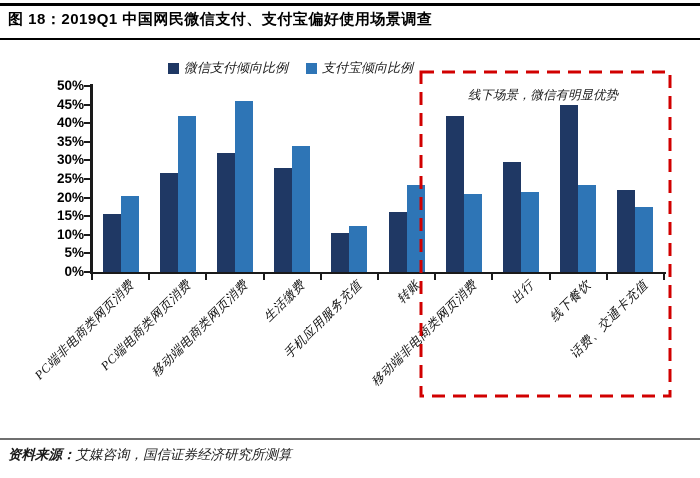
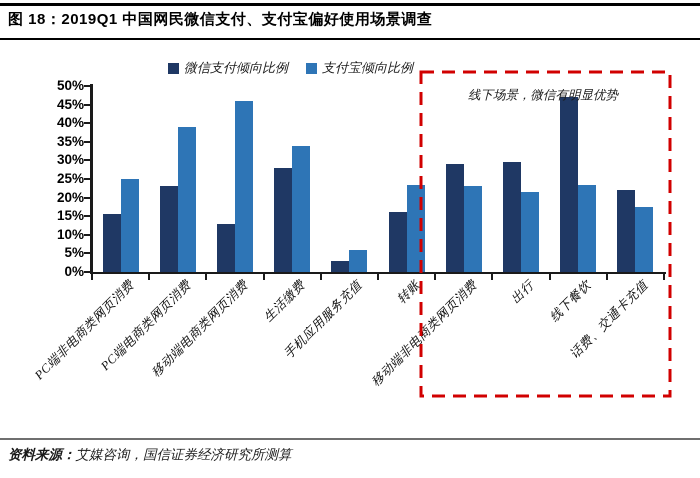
支付宝倾向比例/PC端非电商类网页消费: 20% -> 25%
微信支付倾向比例/PC端电商类网页消费: 26% -> 23%
支付宝倾向比例/PC端电商类网页消费: 42% -> 39%
微信支付倾向比例/移动端电商类网页消费: 32% -> 13%
微信支付倾向比例/手机应用服务充值: 10% -> 3%
支付宝倾向比例/手机应用服务充值: 12% -> 6%
微信支付倾向比例/移动端非电商类网页消费: 42% -> 29%
支付宝倾向比例/移动端非电商类网页消费: 21% -> 23%
微信支付倾向比例/线下餐饮: 45% -> 47%
